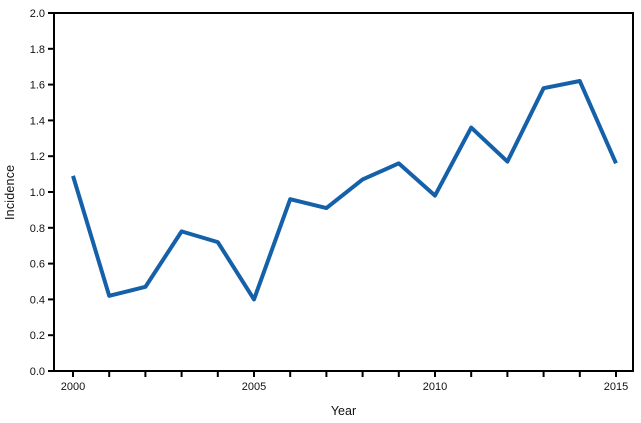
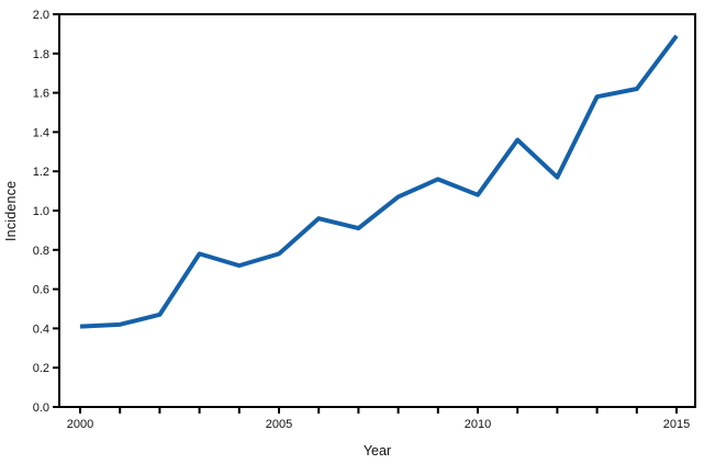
2000: 1.09 -> 0.41
2005: 0.40 -> 0.78
2010: 0.98 -> 1.08
2015: 1.16 -> 1.89
